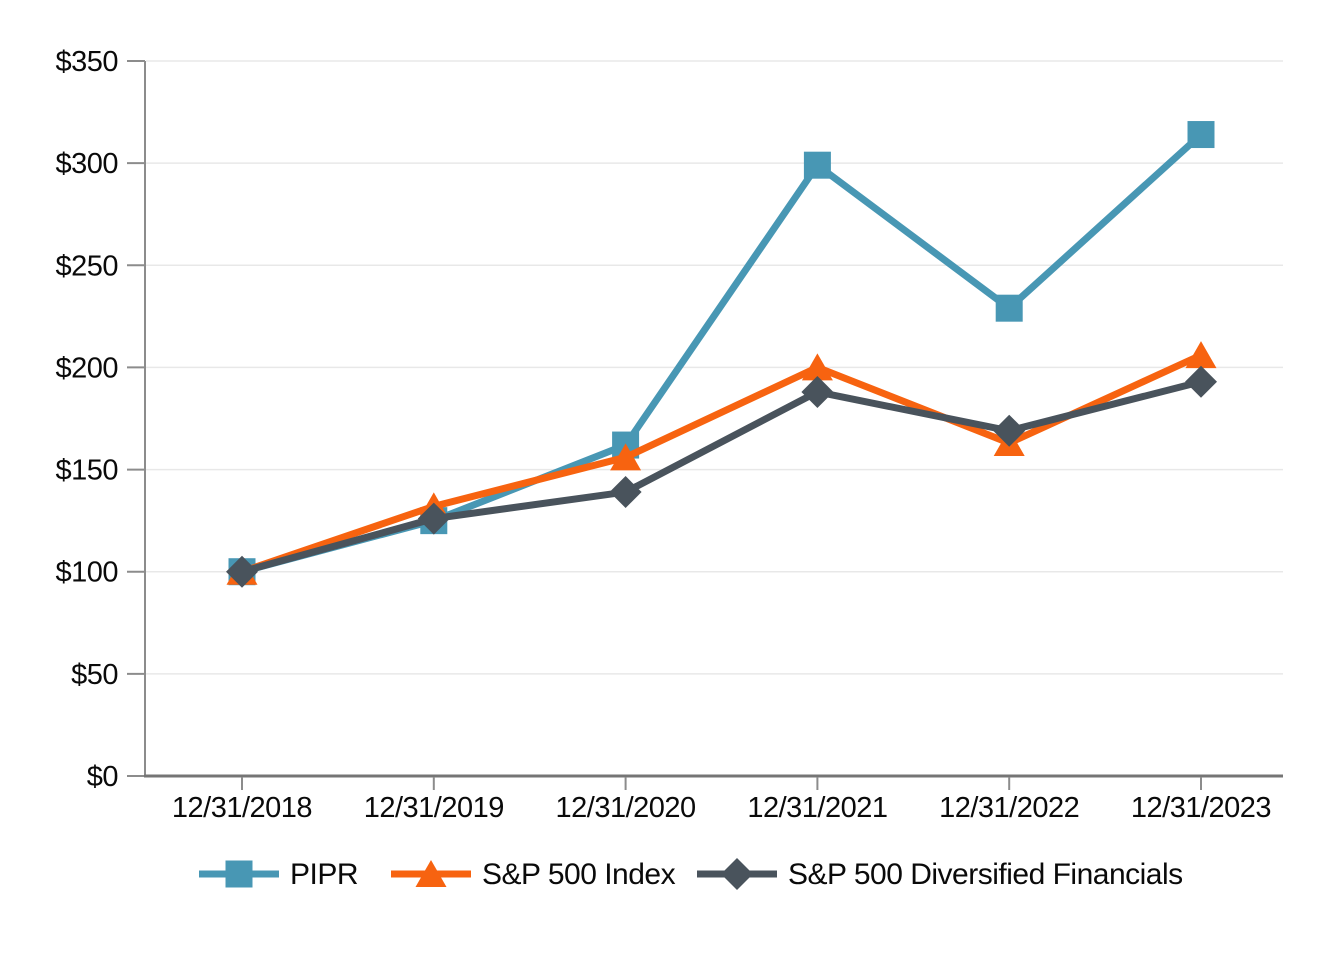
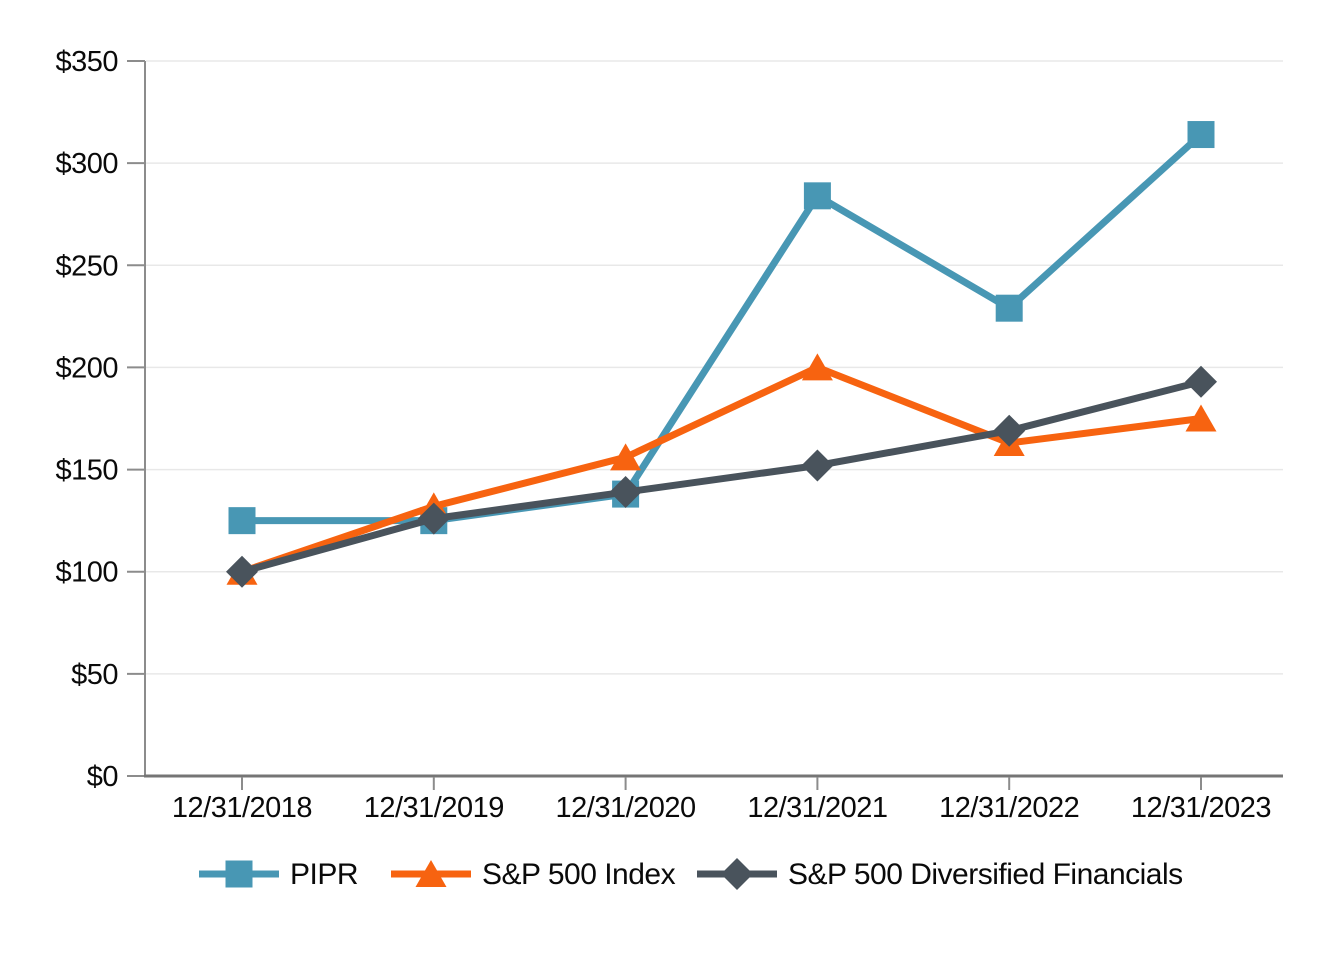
PIPR/12/31/2018: $100 -> $125
PIPR/12/31/2020: $162 -> $138
PIPR/12/31/2021: $299 -> $284
S&P 500 Diversified Financials/12/31/2021: $188 -> $152
S&P 500 Index/12/31/2023: $206 -> $175
